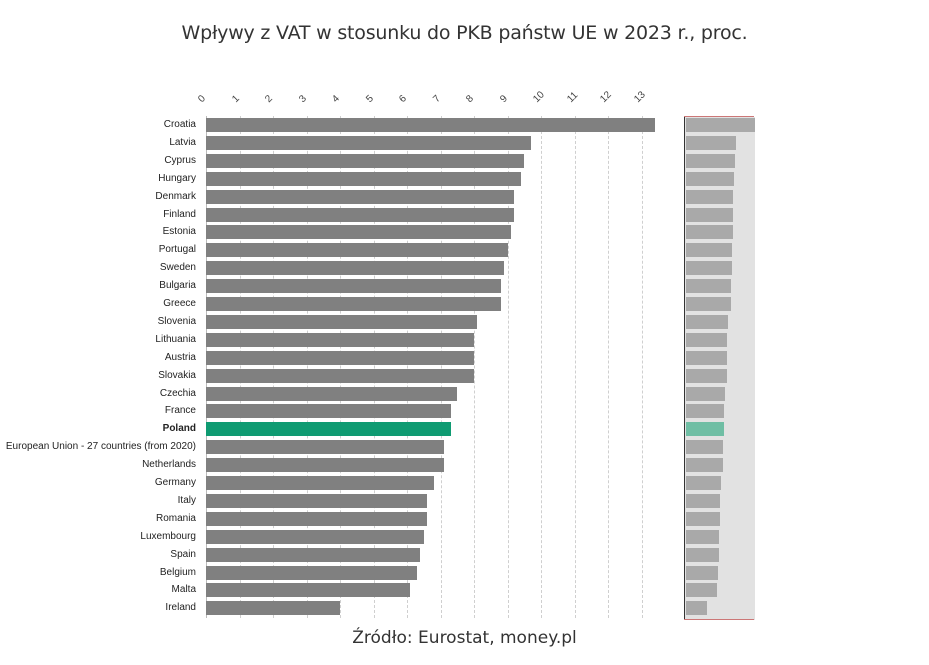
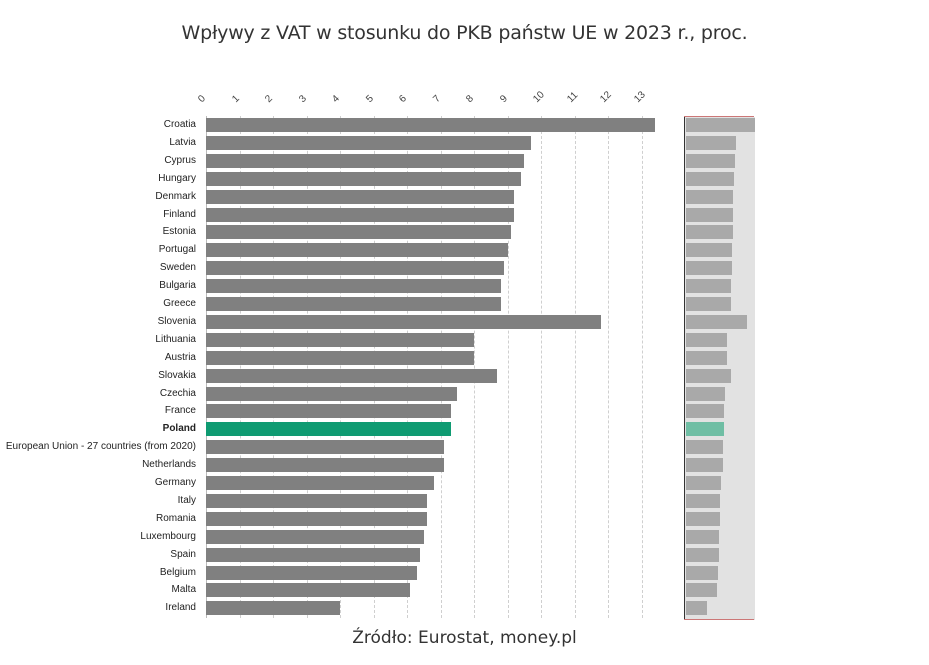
Slovenia: 8.1 -> 11.8
Slovakia: 8.0 -> 8.7
